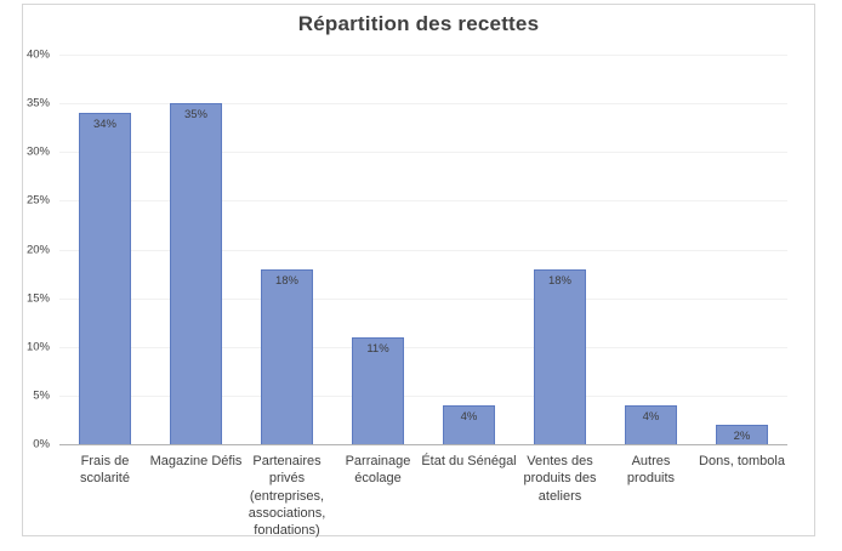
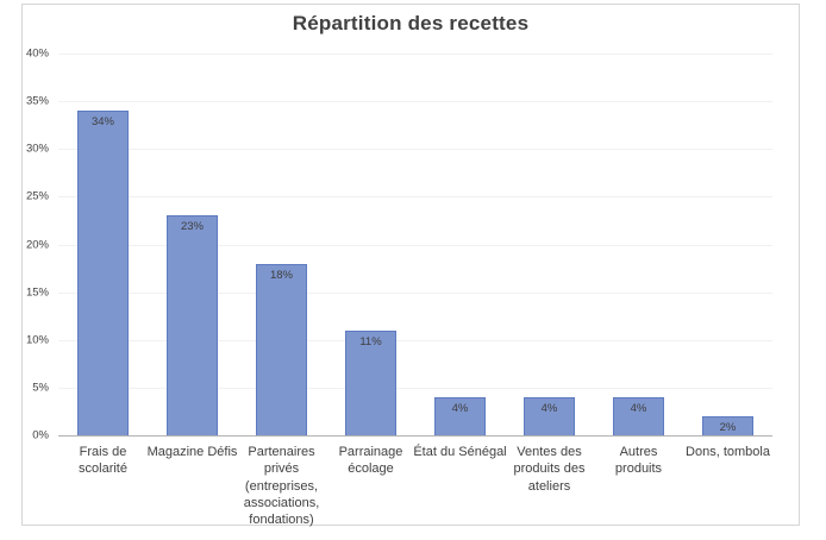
Magazine Défis: 35% -> 23%
Ventes des produits des ateliers: 18% -> 4%
